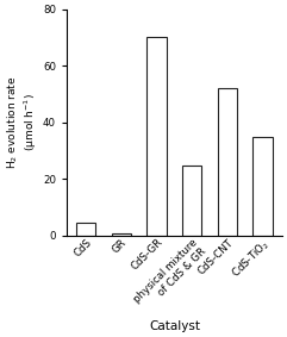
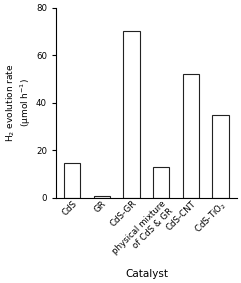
CdS: 4.5 -> 14.5
physical mixture of CdS & GR: 24.5 -> 13.0
